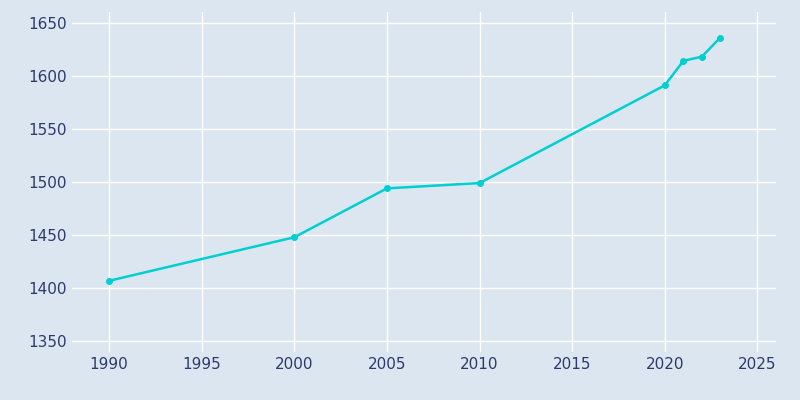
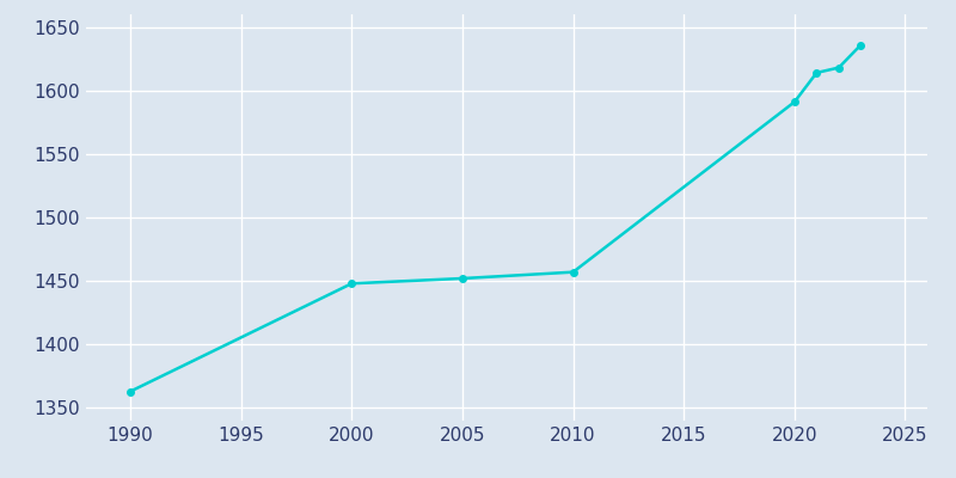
1990: 1407 -> 1363
2005: 1494 -> 1452
2010: 1499 -> 1457
